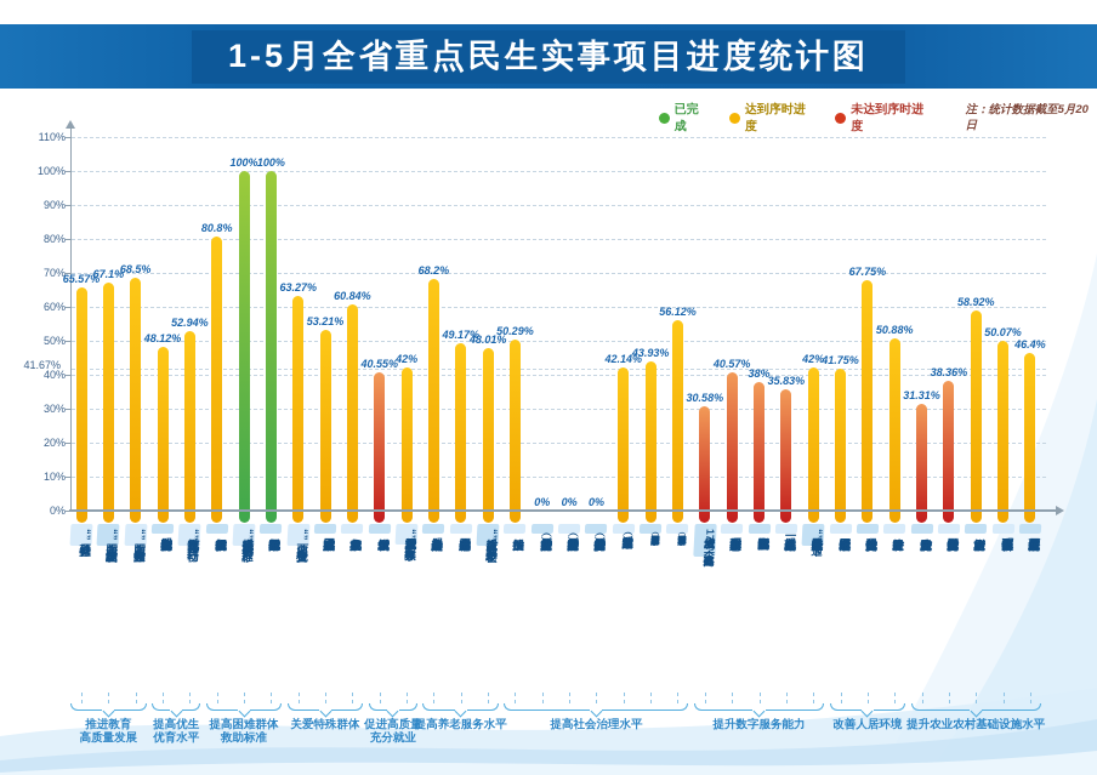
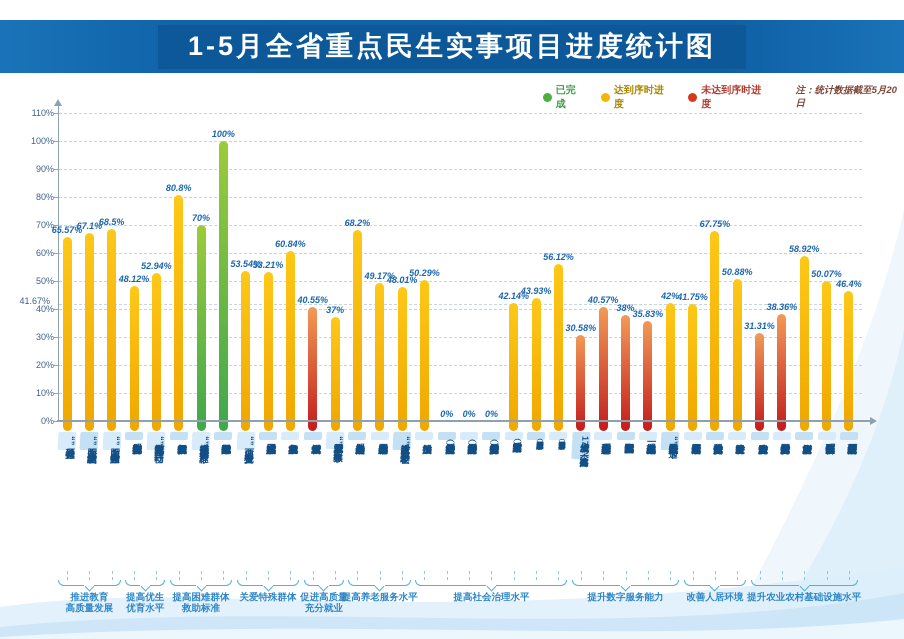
提高残疾人“两项补贴”标准: 100% -> 70%
“两癌”免费检查: 63.27% -> 53.54%
就业用工社保“三合一”数字服务: 42% -> 37%
